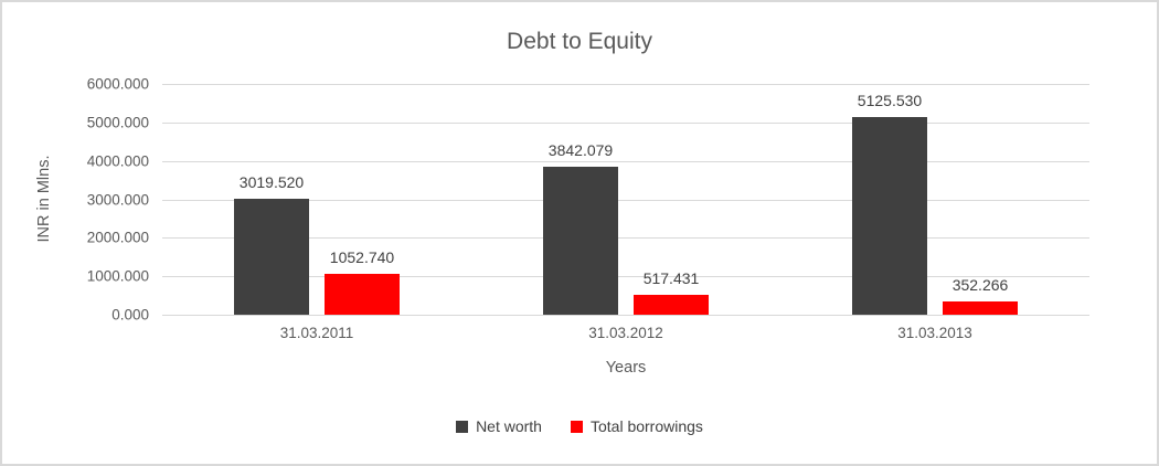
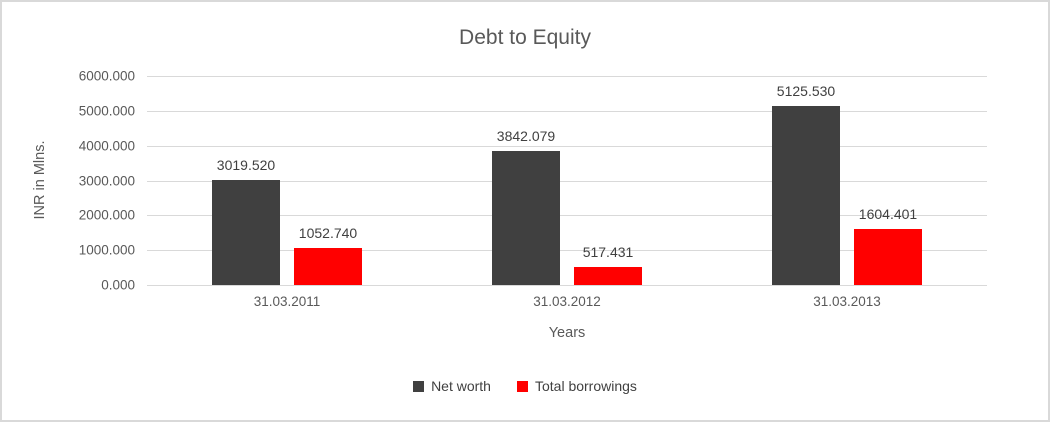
Total borrowings/31.03.2013: 352.266 -> 1604.401
